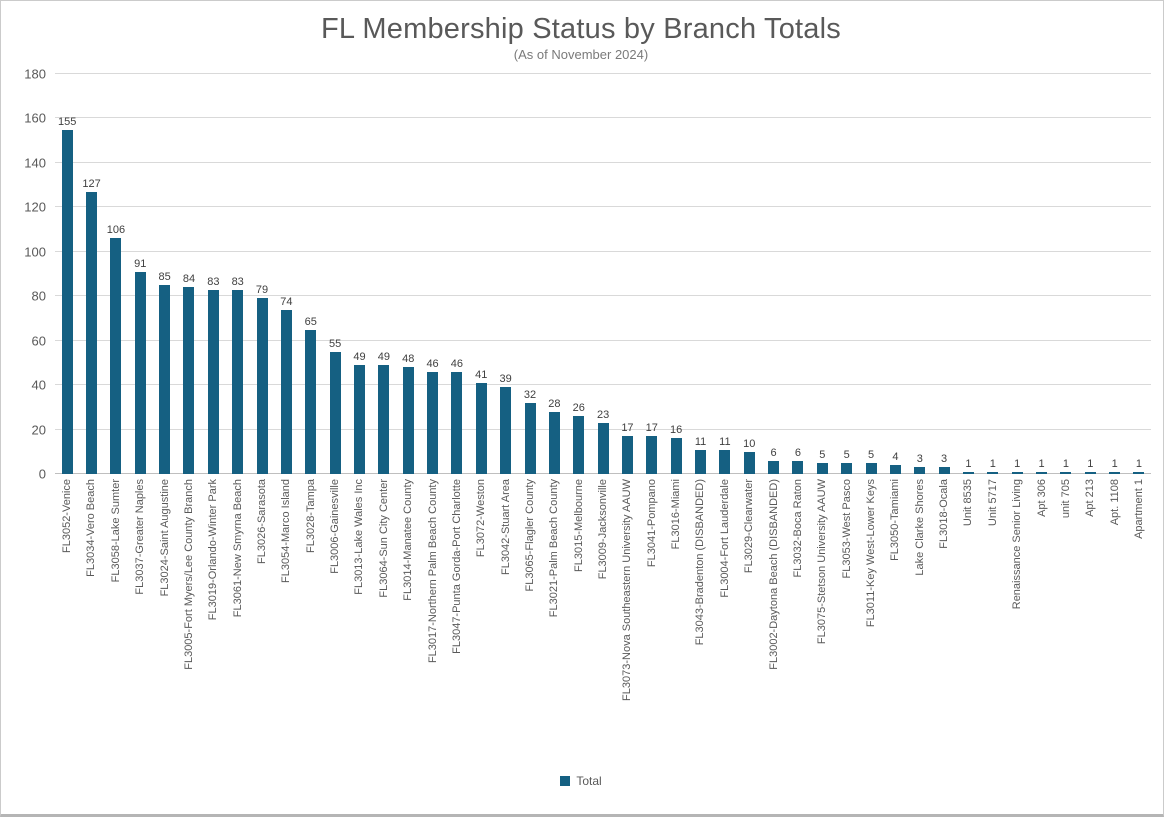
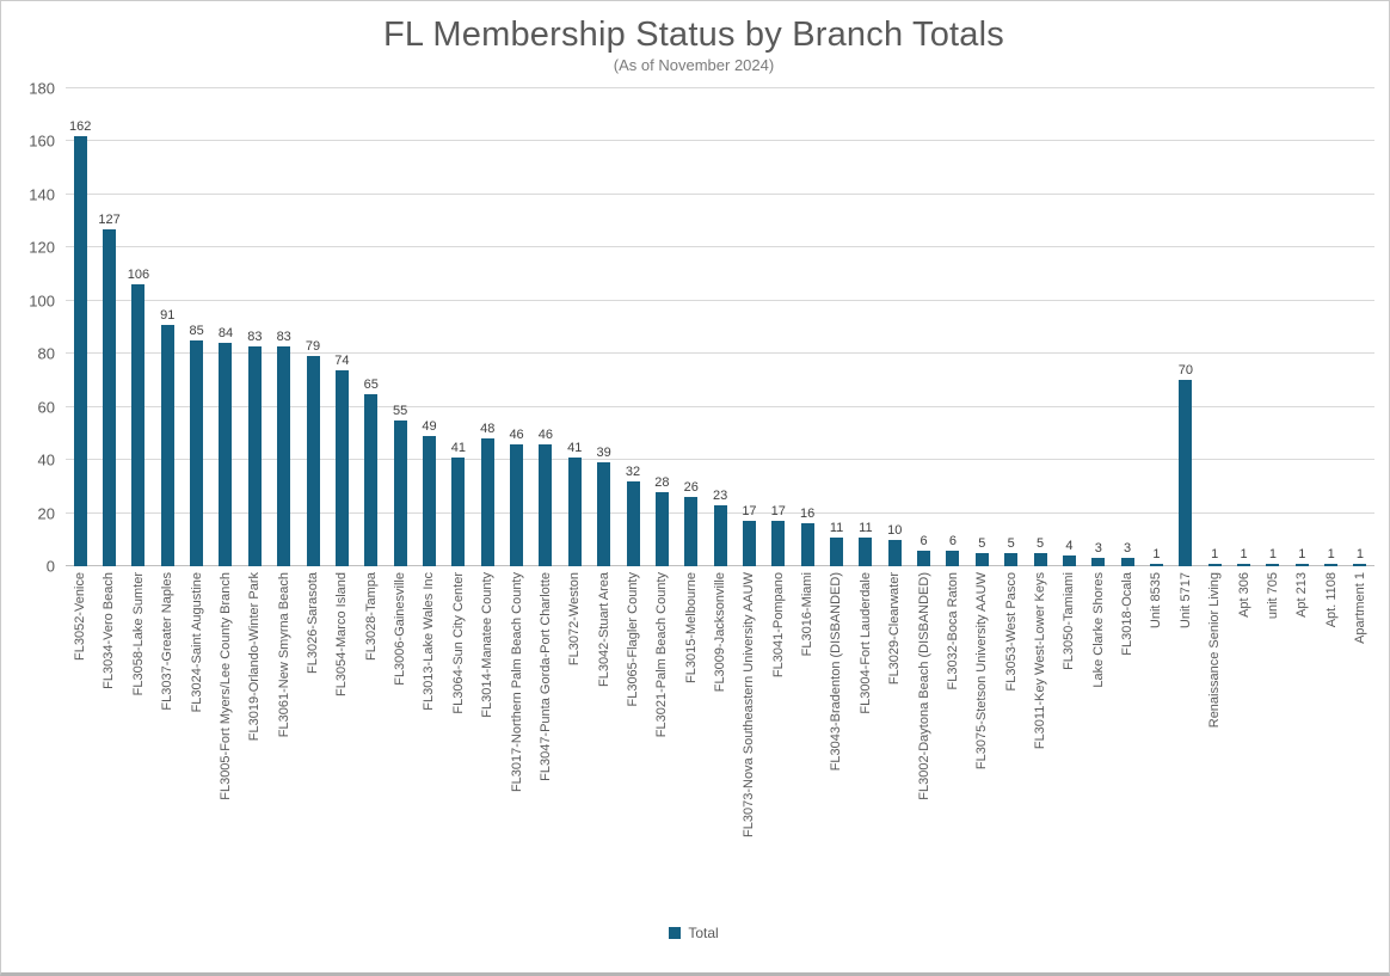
FL3052-Venice: 155 -> 162
FL3064-Sun City Center: 49 -> 41
Unit 5717: 1 -> 70
